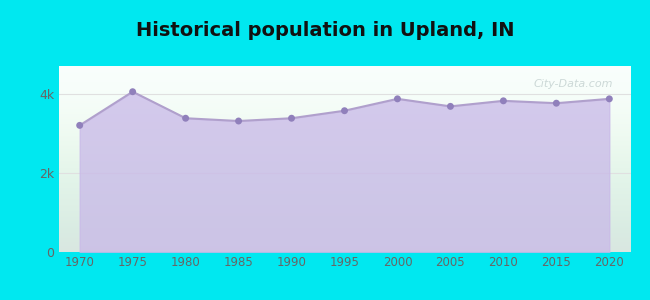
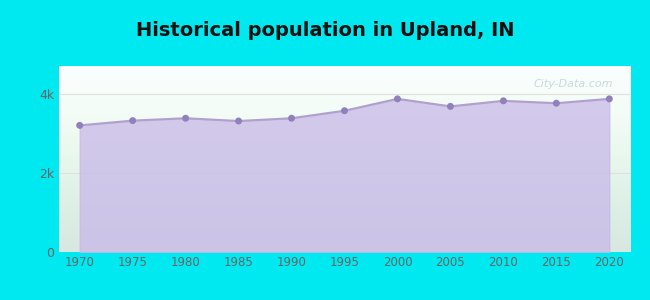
1975: 4.05k -> 3.32k
